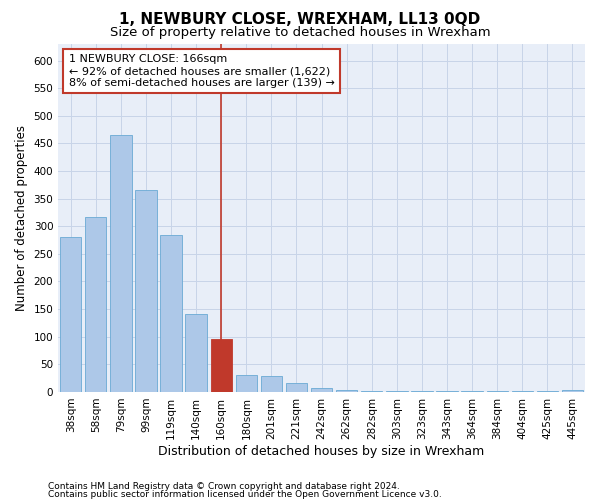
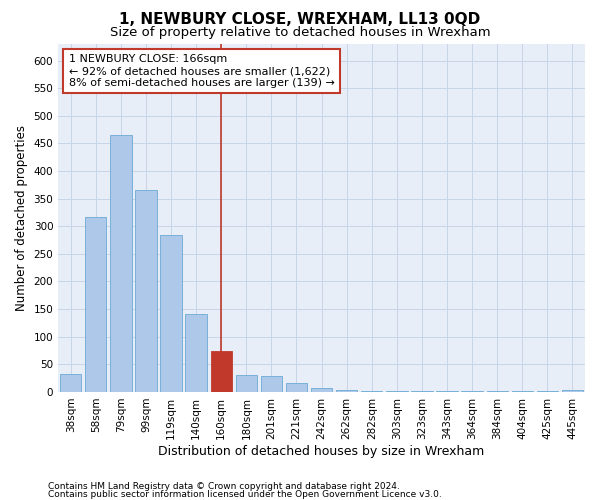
38sqm: 280 -> 32
160sqm: 96 -> 75
